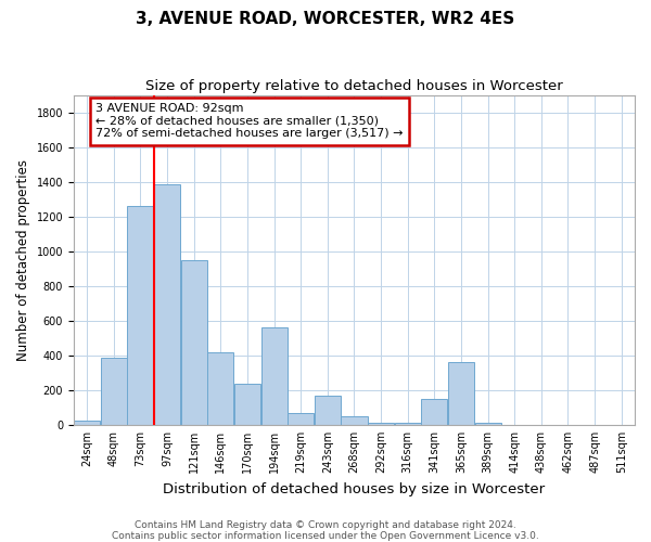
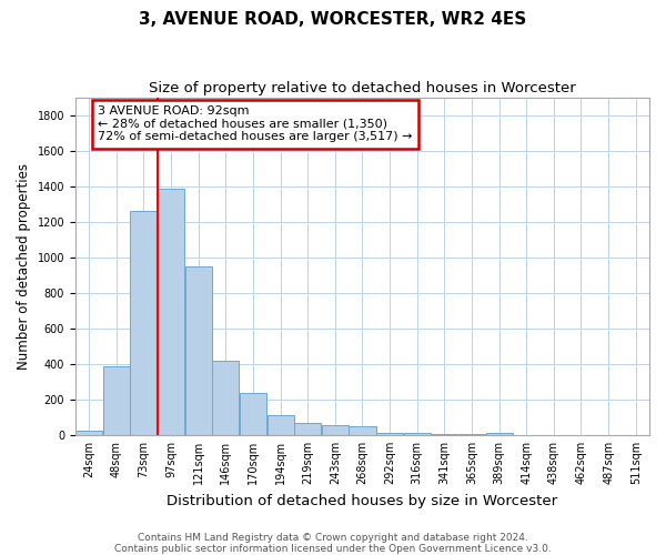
194sqm: 560 -> 120
243sqm: 170 -> 60
341sqm: 150 -> 10
365sqm: 360 -> 10
